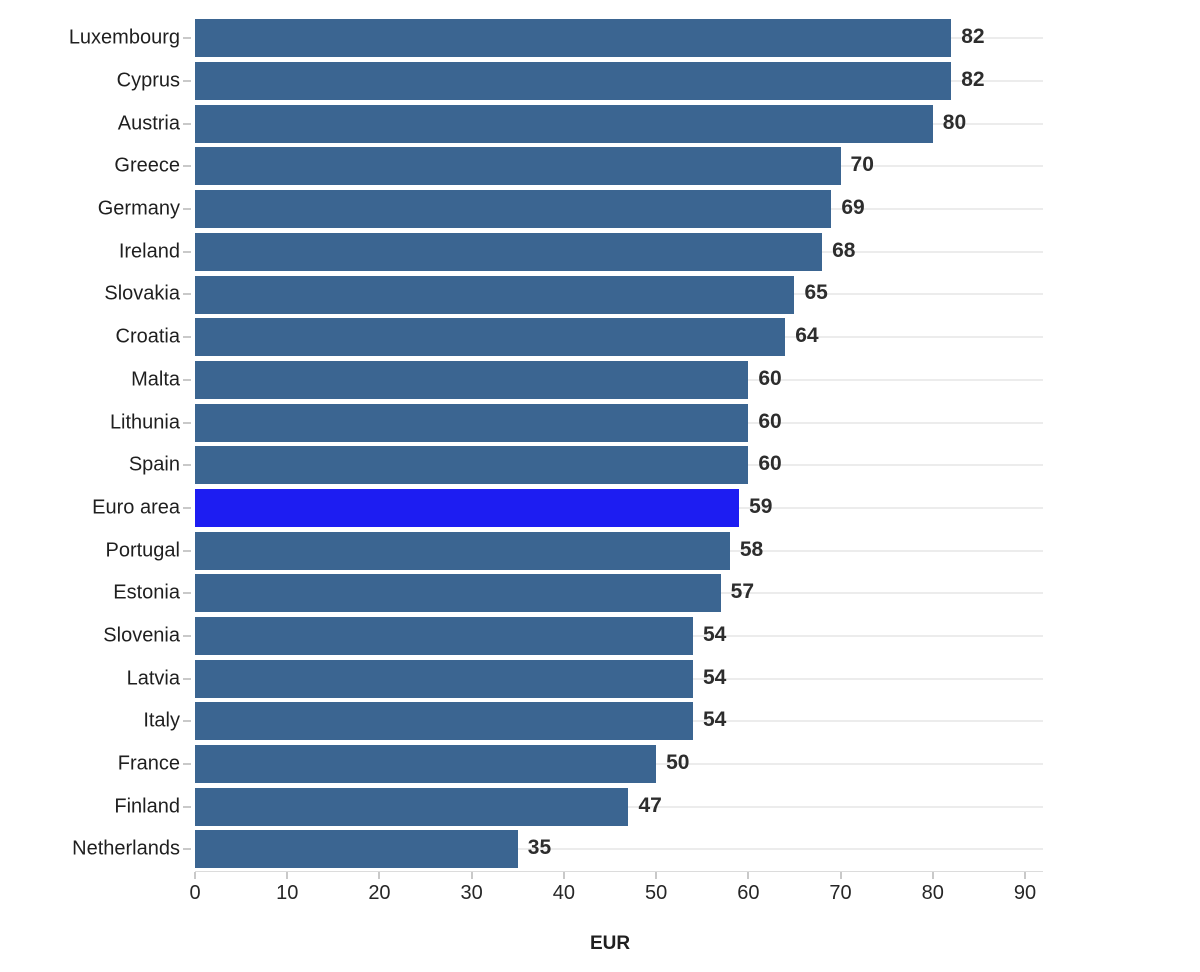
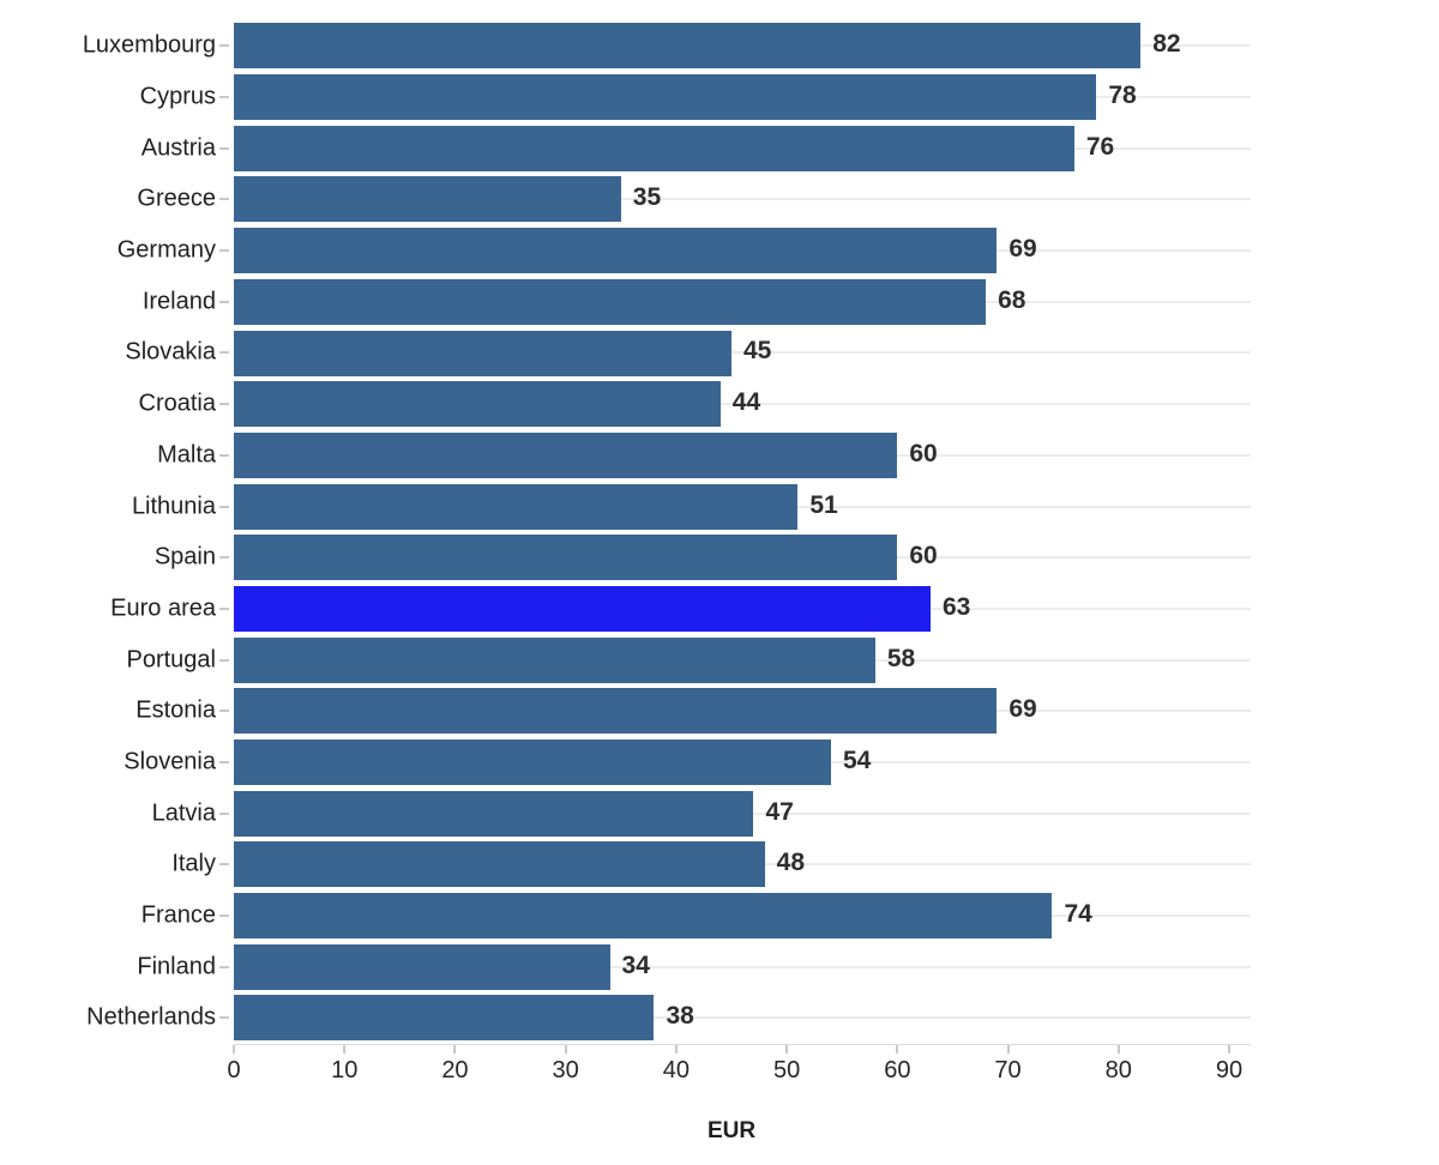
Cyprus: 82 -> 78
Austria: 80 -> 76
Greece: 70 -> 35
Slovakia: 65 -> 45
Croatia: 64 -> 44
Lithunia: 60 -> 51
Euro area: 59 -> 63
Estonia: 57 -> 69
Latvia: 54 -> 47
Italy: 54 -> 48
France: 50 -> 74
Finland: 47 -> 34
Netherlands: 35 -> 38
